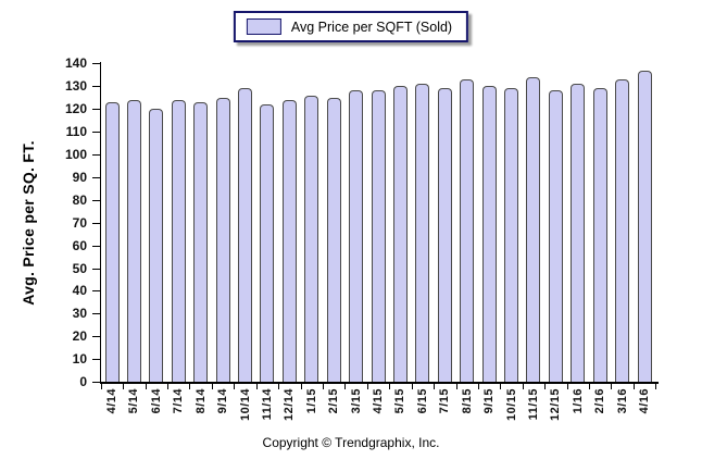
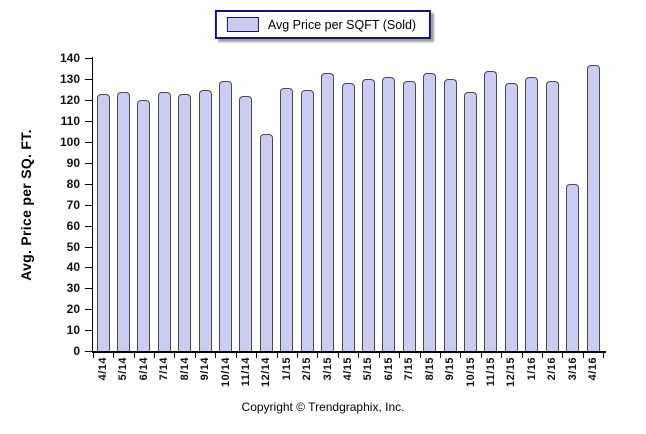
12/14: 124 -> 104
3/15: 128 -> 133
10/15: 129 -> 124
3/16: 133 -> 80
